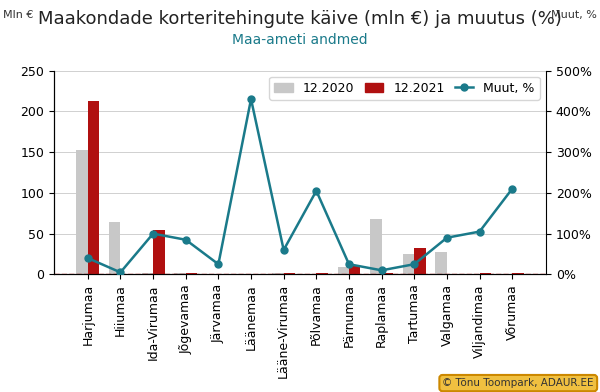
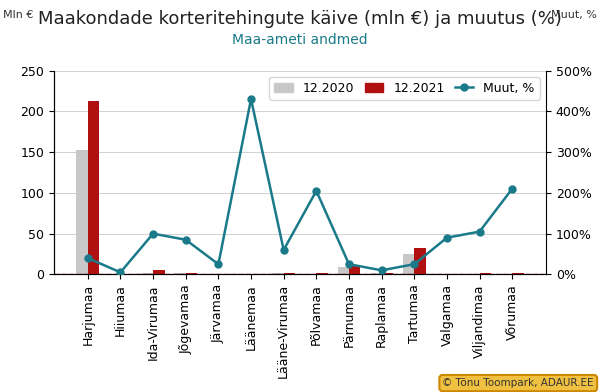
12.2020/Hiiumaa: 64 -> 0
12.2021/Ida-Virumaa: 54 -> 6
12.2020/Raplamaa: 68 -> 2
12.2020/Valgamaa: 28 -> 0
